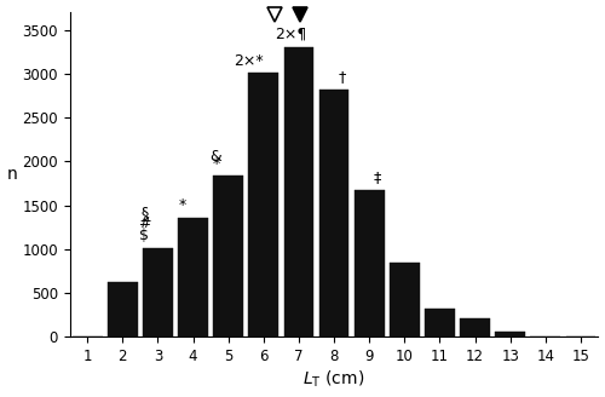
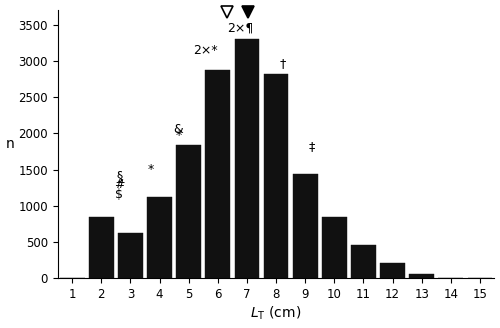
2: 630 -> 840
3: 1010 -> 620
4: 1350 -> 1120
6: 3010 -> 2880
9: 1680 -> 1440
11: 320 -> 460
